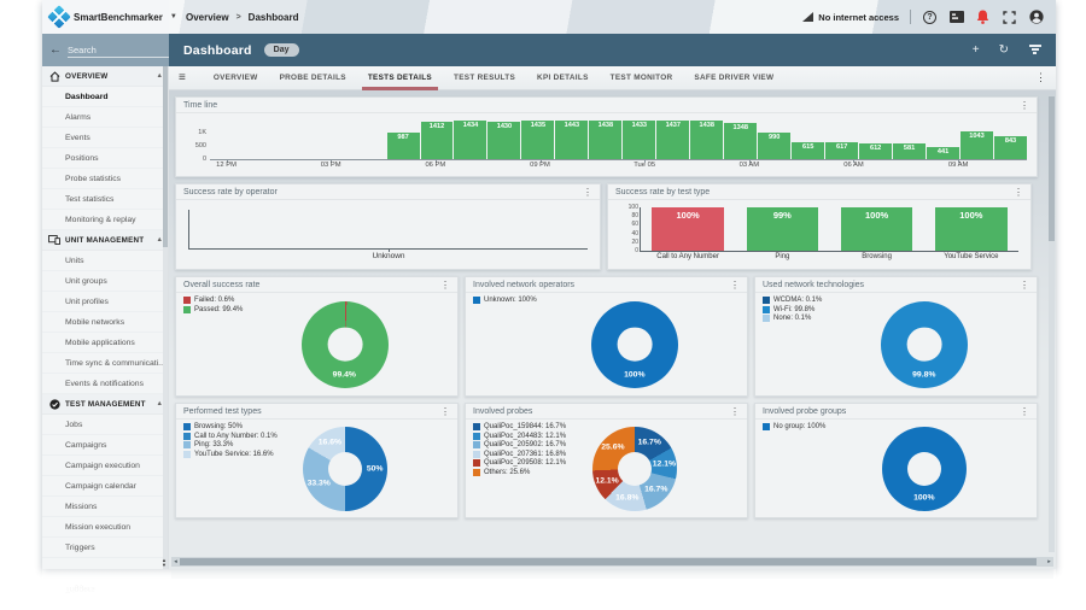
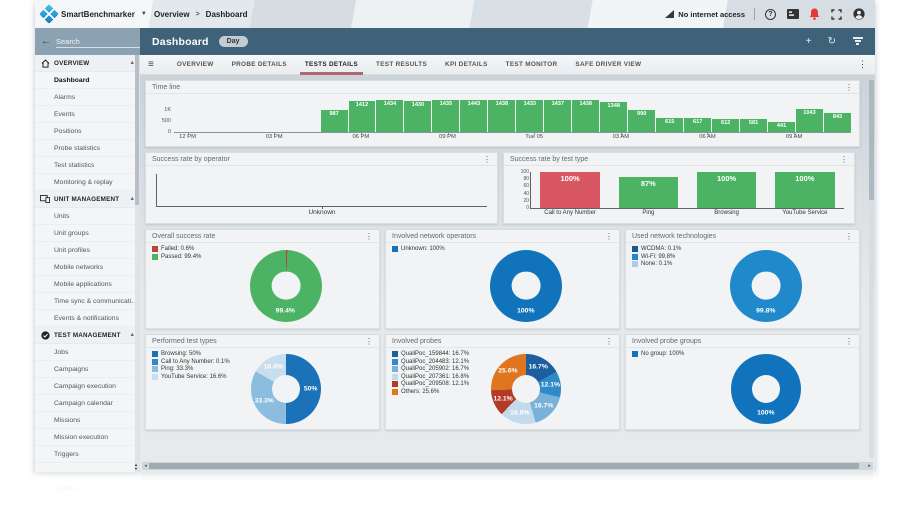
Success rate by test type/Ping: 99% -> 87%
